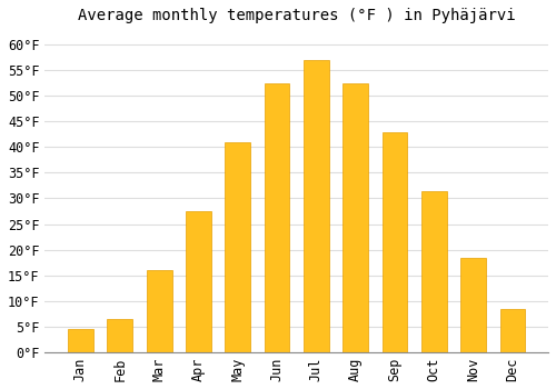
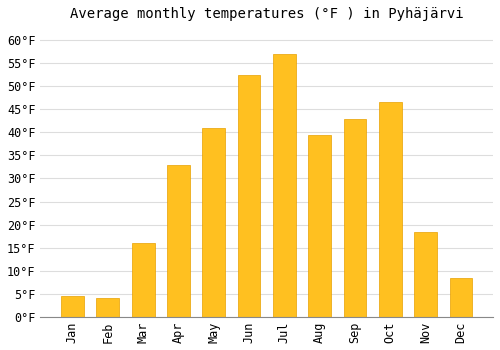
Feb: 6.5°F -> 4.0°F
Apr: 27.5°F -> 33.0°F
Aug: 52.5°F -> 39.5°F
Oct: 31.5°F -> 46.5°F
